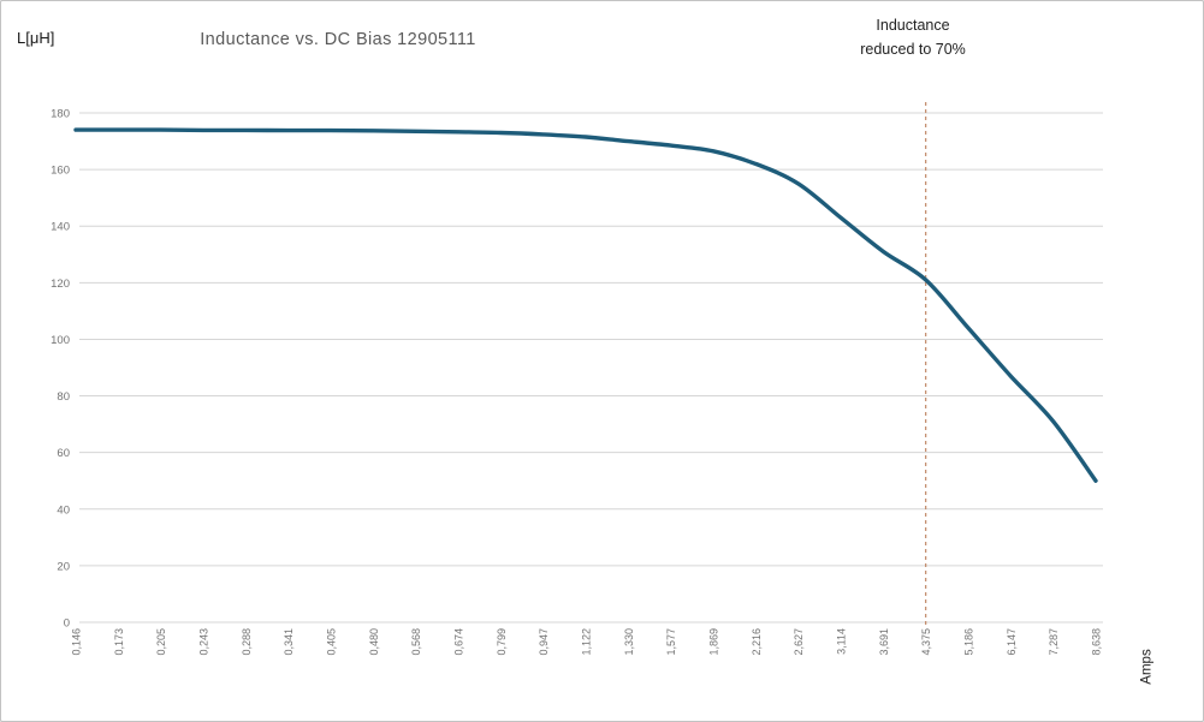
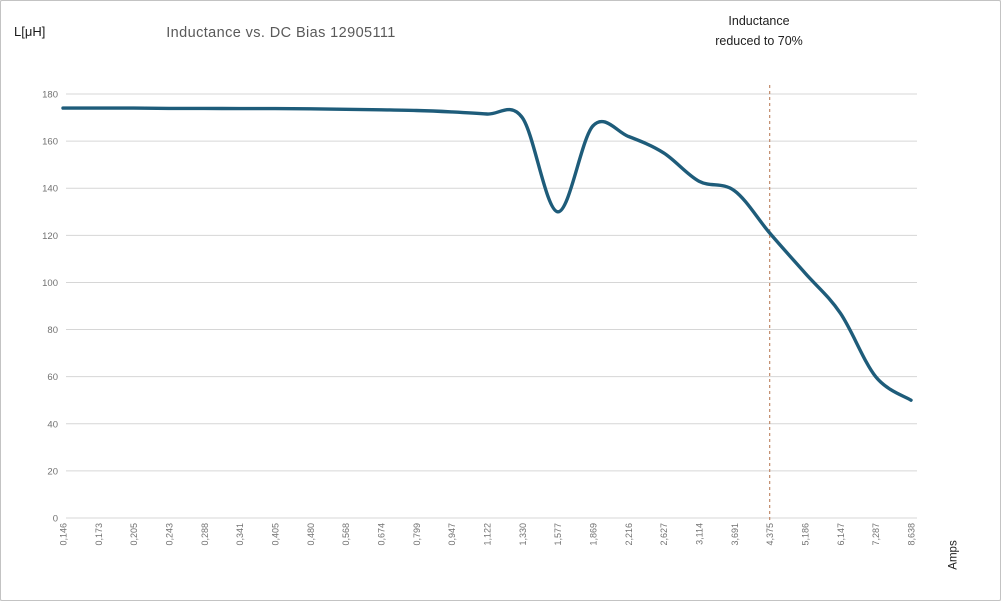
1,577: 168 -> 130
3,691: 131 -> 139
7,287: 71 -> 60
